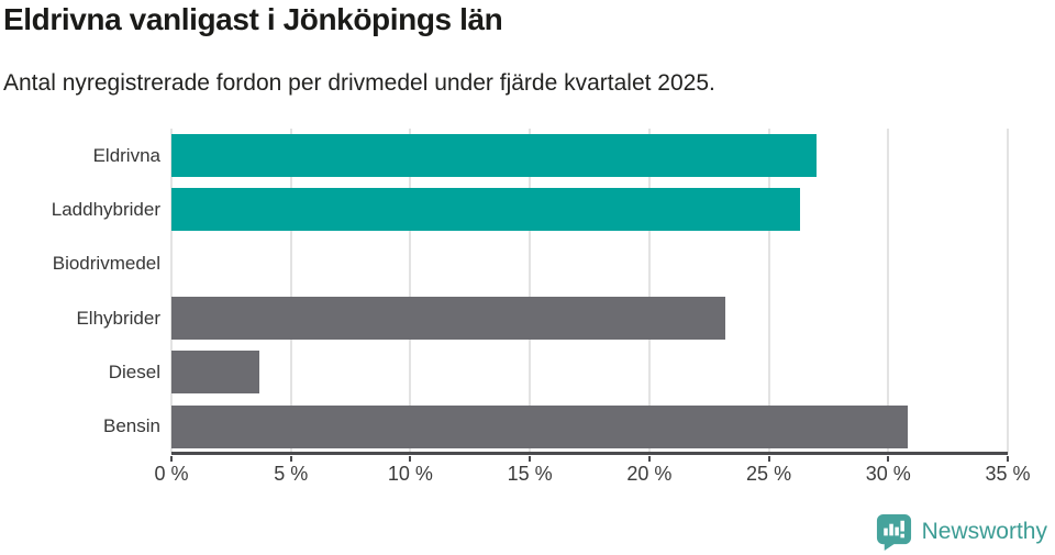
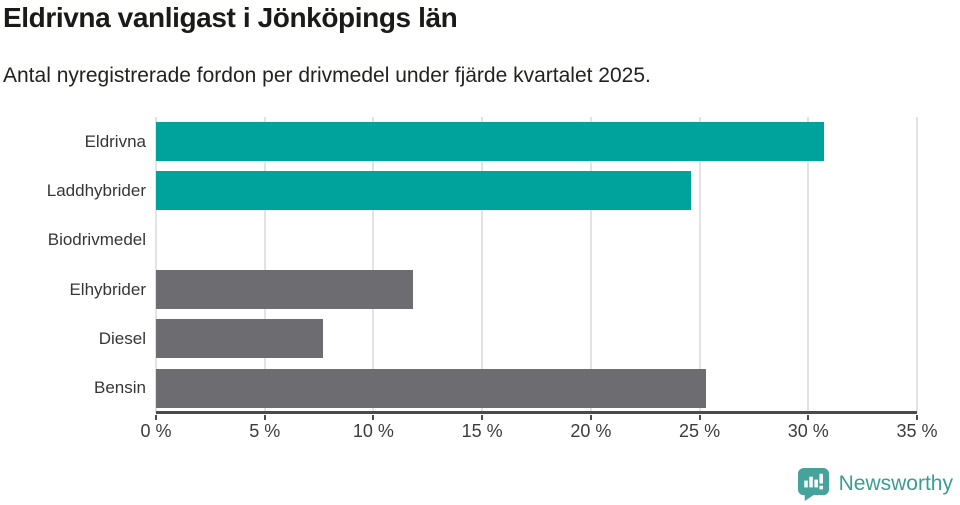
Eldrivna: 27.0% -> 30.7%
Laddhybrider: 26.3% -> 24.6%
Elhybrider: 23.2% -> 11.8%
Diesel: 3.7% -> 7.7%
Bensin: 30.8% -> 25.3%
